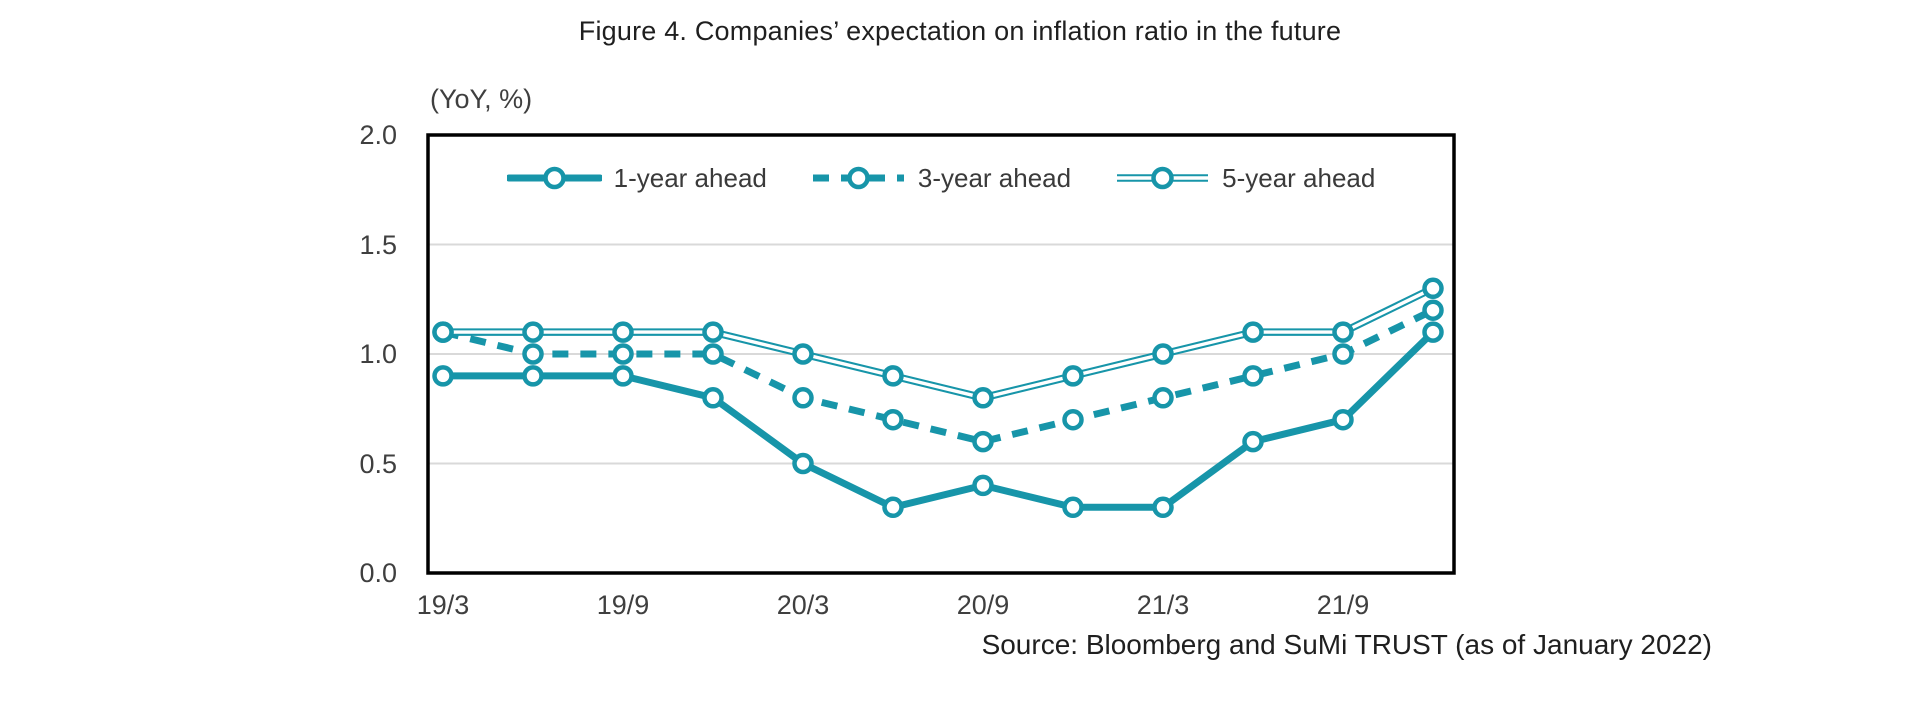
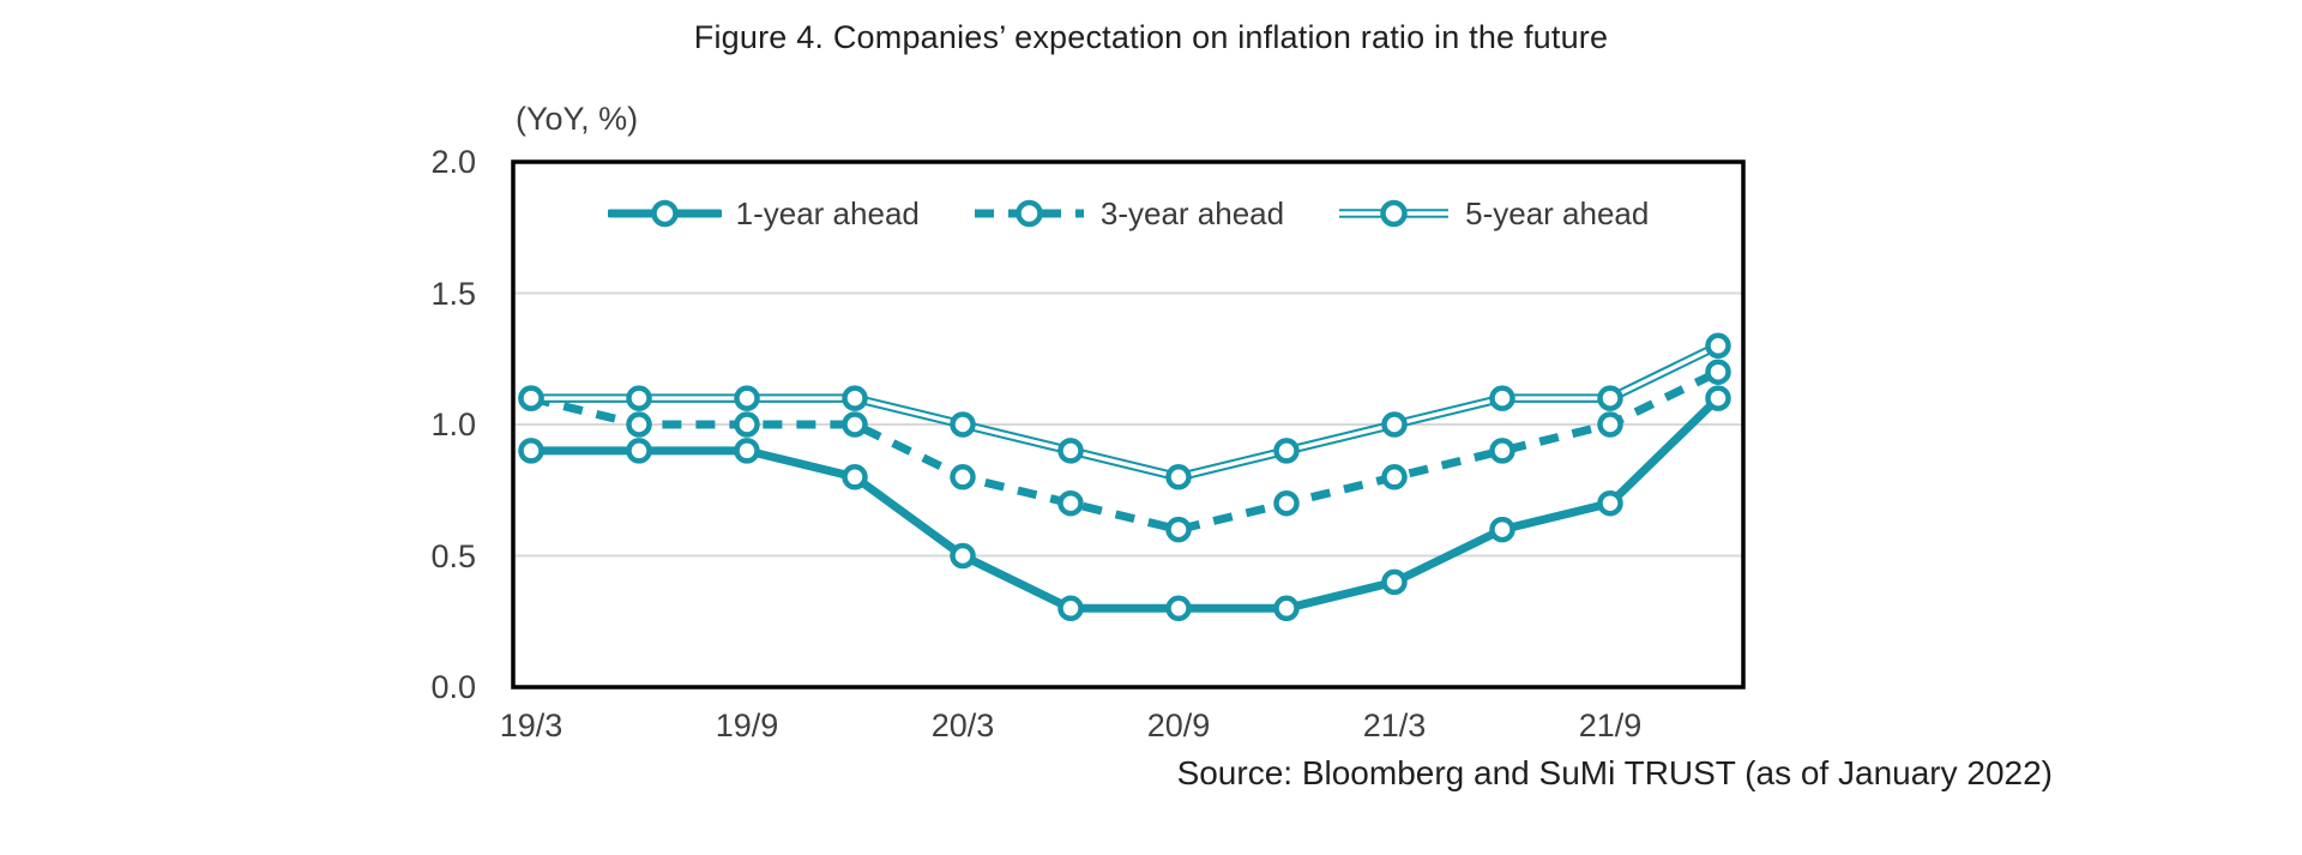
1-year ahead/20/9: 0.4 -> 0.3
1-year ahead/21/3: 0.3 -> 0.4
